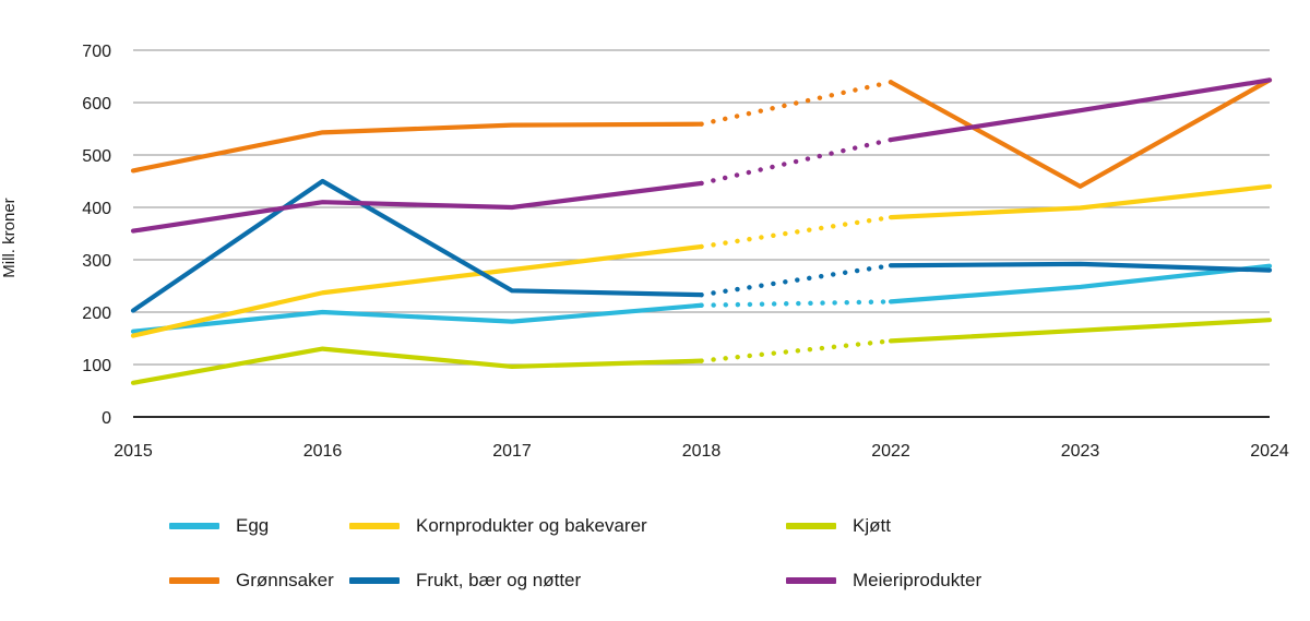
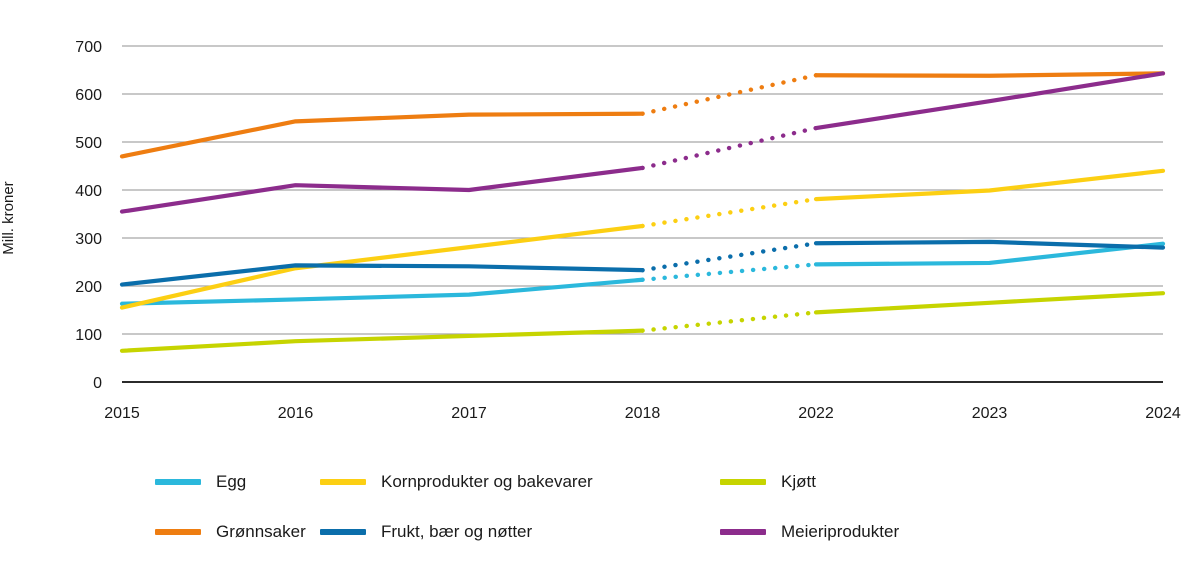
Egg/2016: 200 -> 170
Kjøtt/2016: 130 -> 80
Frukt, bær og nøtter/2016: 450 -> 240
Egg/2022: 220 -> 240
Grønnsaker/2023: 440 -> 640
